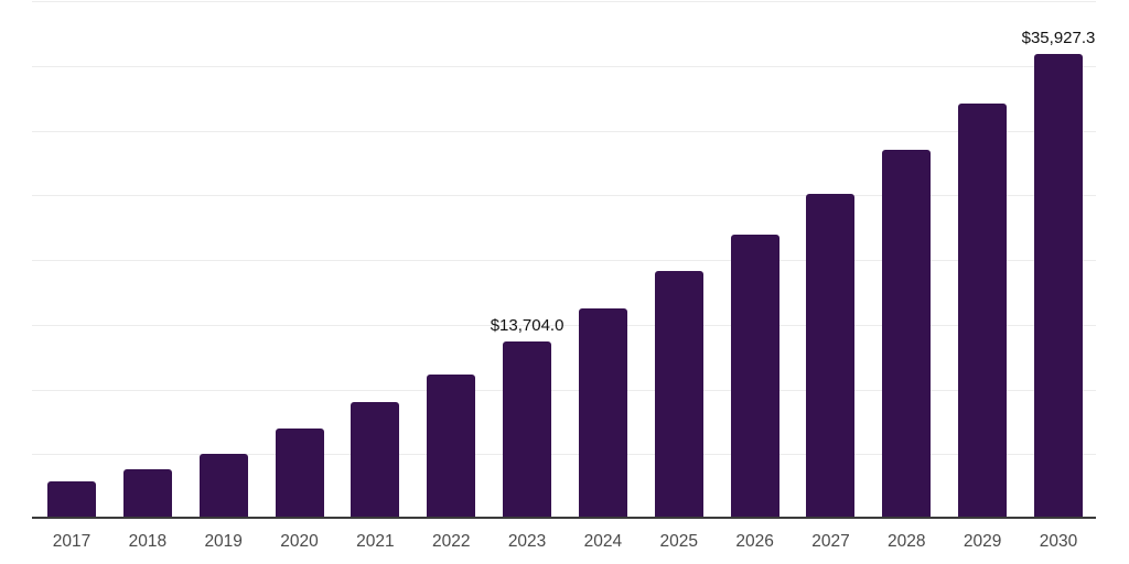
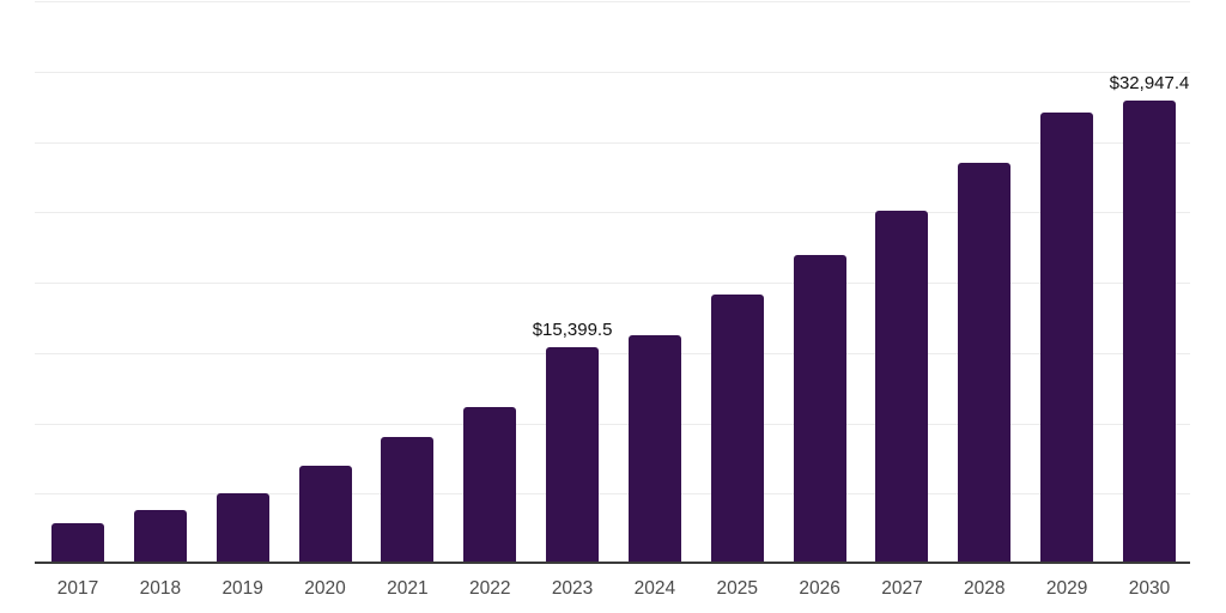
2023: $13,704.0 -> $15,399.5
2030: $35,927.3 -> $32,947.4
